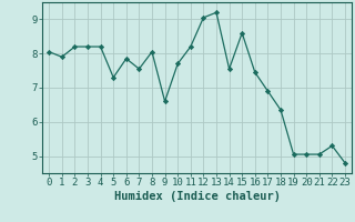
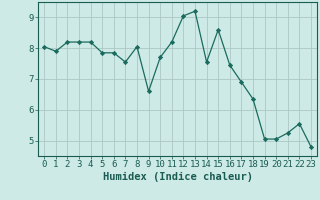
5: 7.30 -> 7.85
21: 5.05 -> 5.25
22: 5.30 -> 5.55
